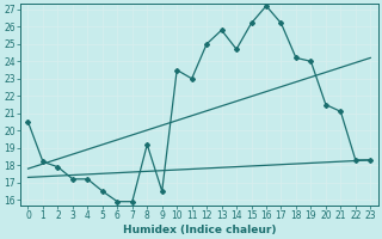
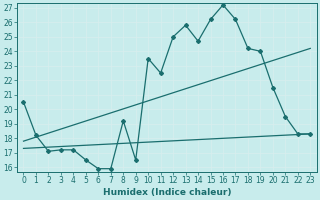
2: 17.9 -> 17.1
11: 23.0 -> 22.5
21: 21.1 -> 19.5
